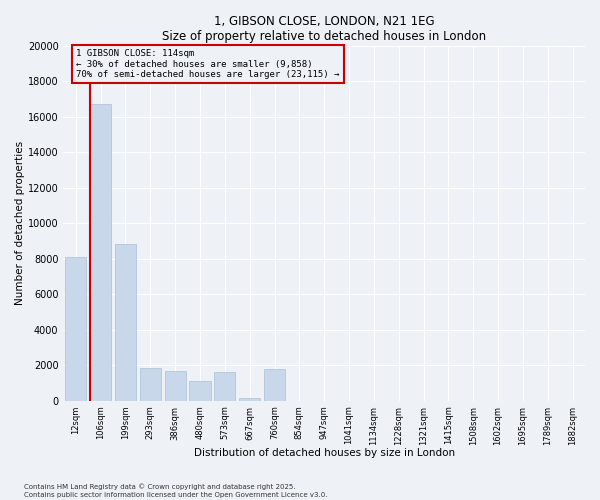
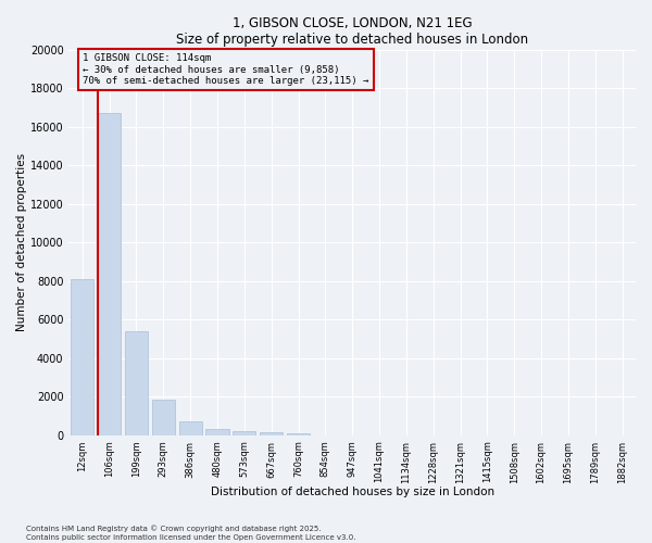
199sqm: 8800 -> 5400
386sqm: 1700 -> 700
480sqm: 1100 -> 300
573sqm: 1600 -> 200
760sqm: 1800 -> 100
